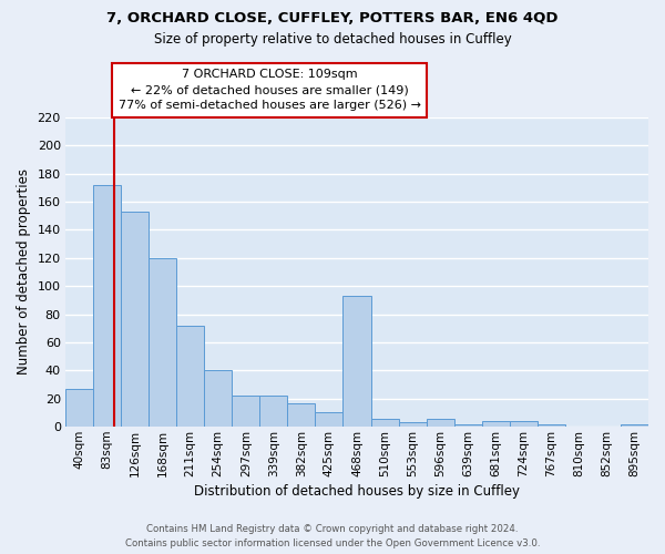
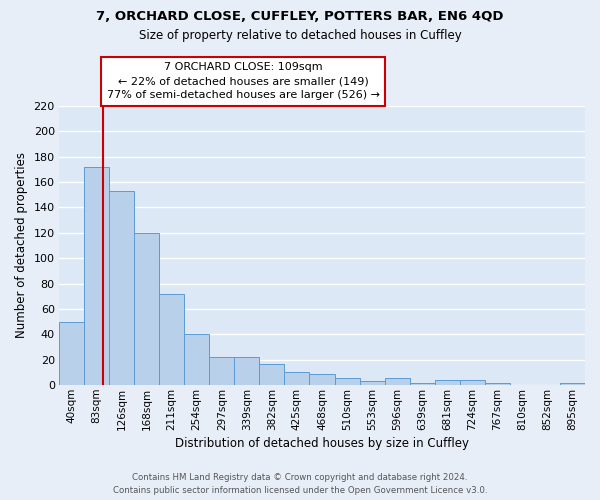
40sqm: 27 -> 50
468sqm: 93 -> 9
